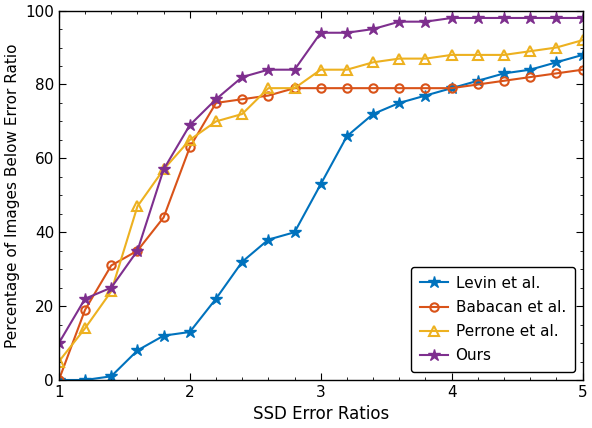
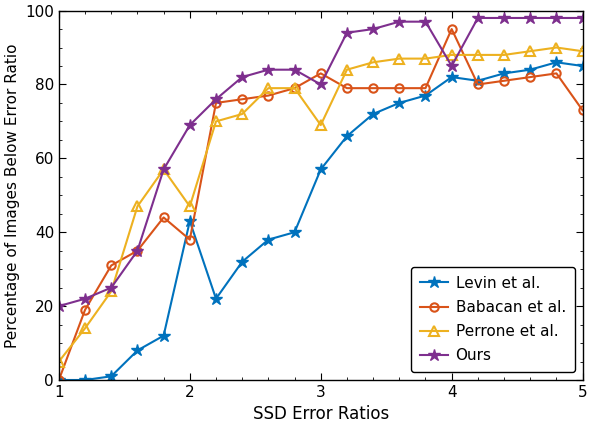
Ours/1: 10 -> 20
Levin et al./2: 13 -> 43
Babacan et al./2: 63 -> 38
Perrone et al./2: 65 -> 47
Levin et al./3: 53 -> 57
Babacan et al./3: 79 -> 83
Perrone et al./3: 84 -> 69
Ours/3: 94 -> 80
Levin et al./4: 79 -> 82
Babacan et al./4: 79 -> 95
Ours/4: 98 -> 85
Levin et al./5: 88 -> 85
Babacan et al./5: 84 -> 73
Perrone et al./5: 92 -> 89
